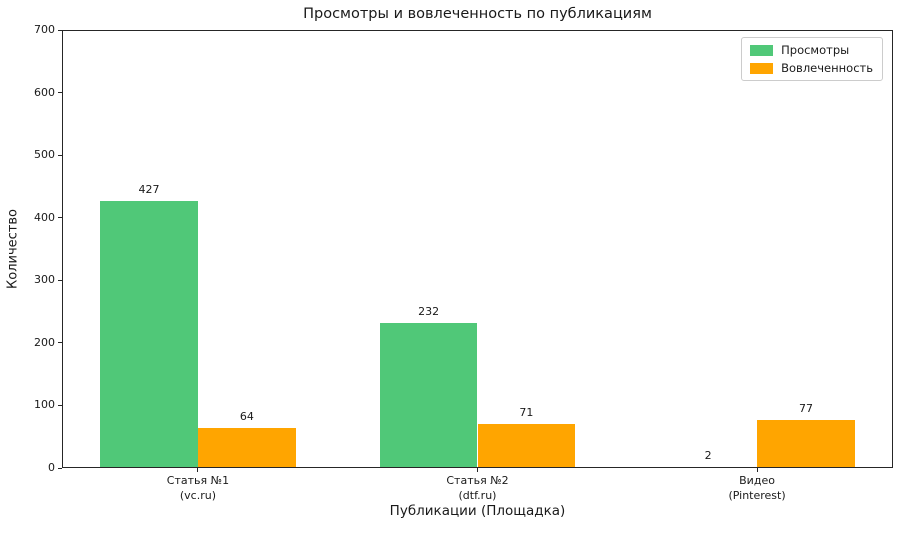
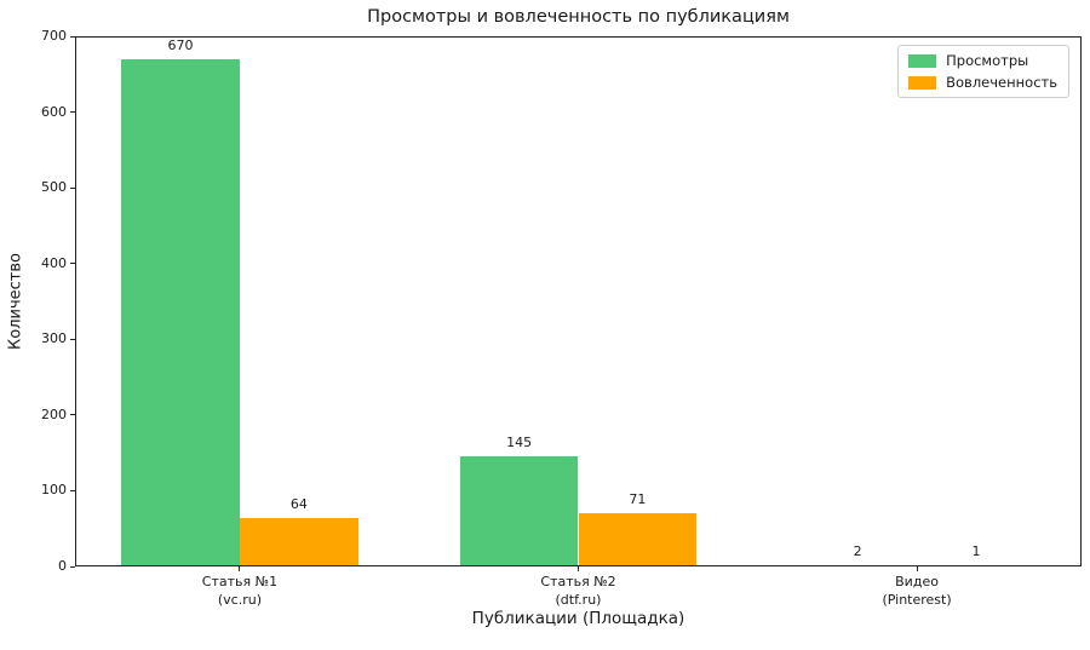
Просмотры/Статья №1: 427 -> 670
Просмотры/Статья №2: 232 -> 145
Вовлеченность/Видео: 77 -> 1
